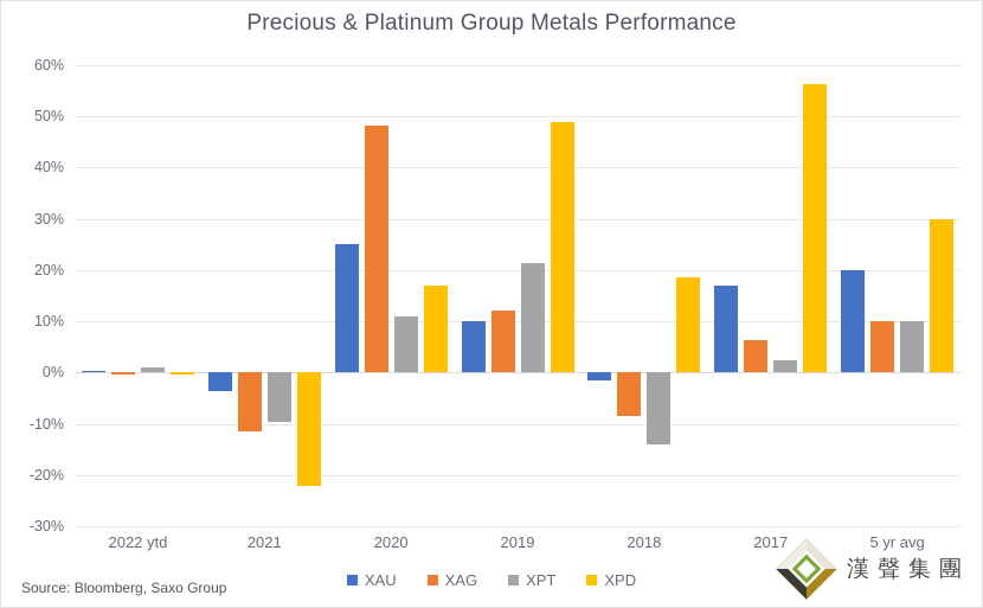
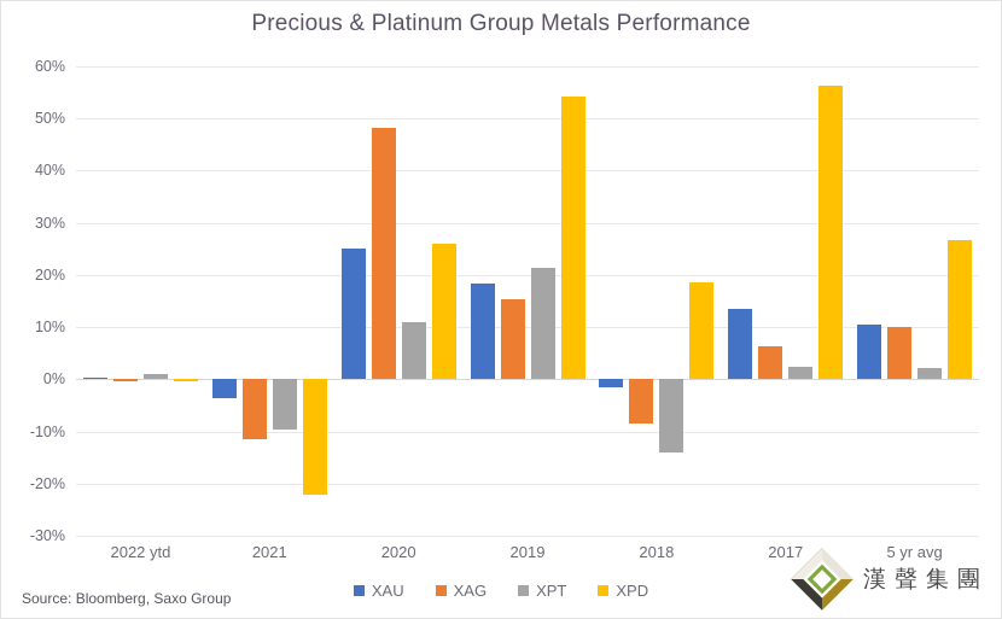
XPD/2020: 17% -> 26%
XAU/2019: 10% -> 18%
XAG/2019: 12% -> 15%
XPD/2019: 49% -> 54%
XAU/2017: 17% -> 14%
XAU/5 yr avg: 20% -> 10%
XPT/5 yr avg: 10% -> 2%
XPD/5 yr avg: 30% -> 27%
